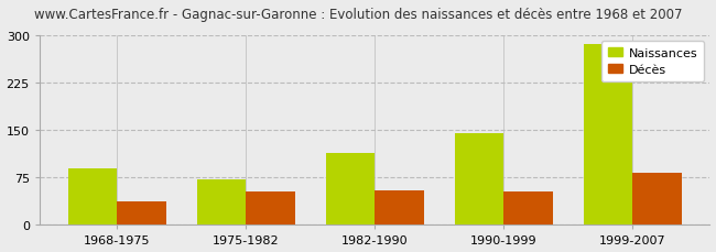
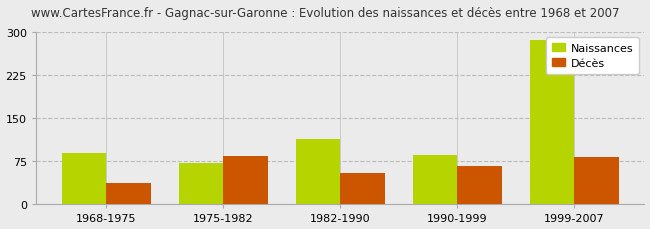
Décès/1975-1982: 52 -> 84
Naissances/1990-1999: 145 -> 86
Décès/1990-1999: 52 -> 66
